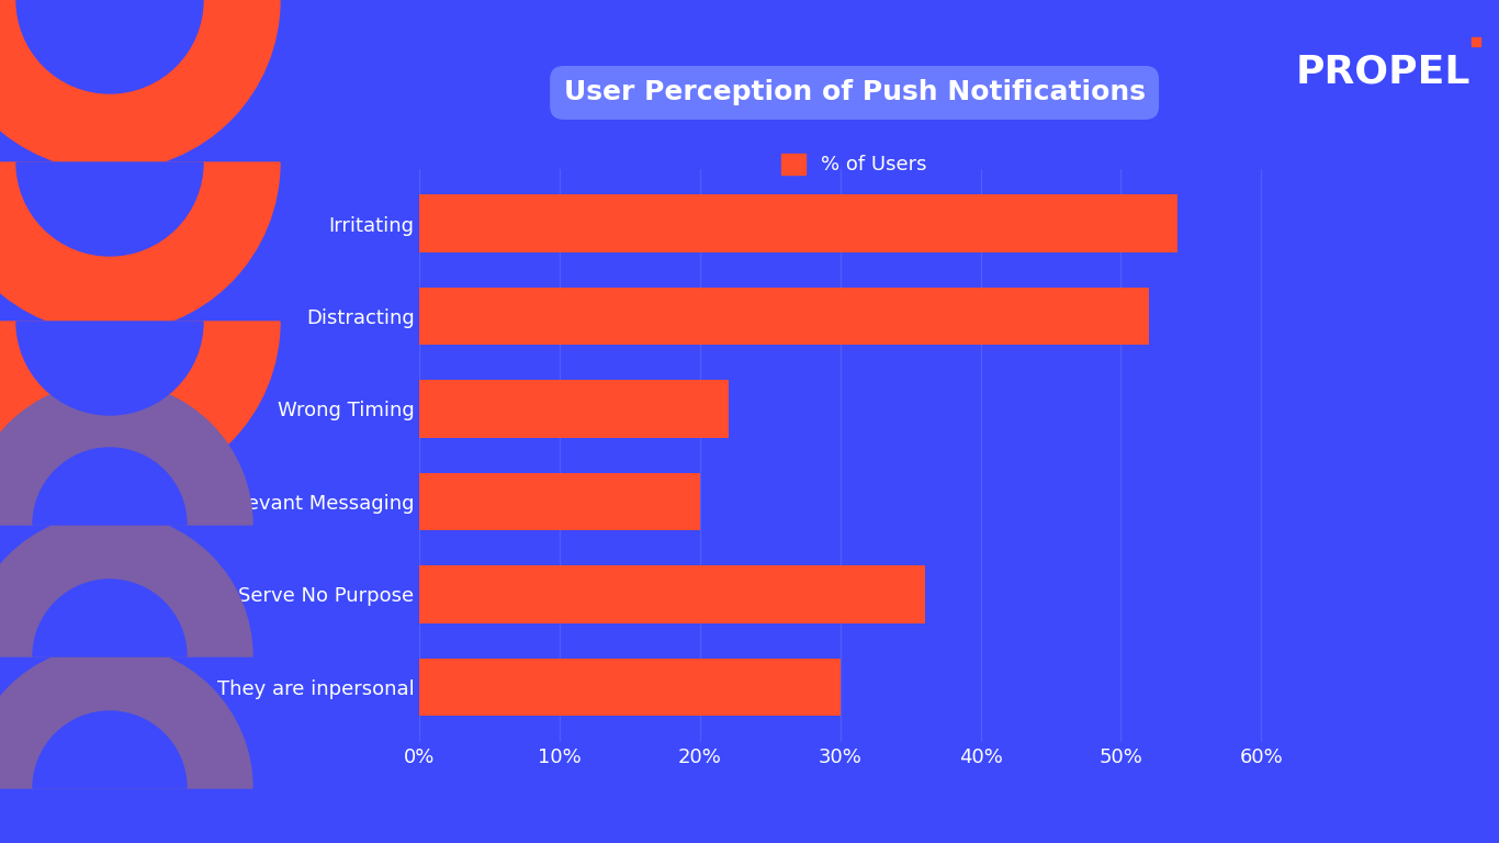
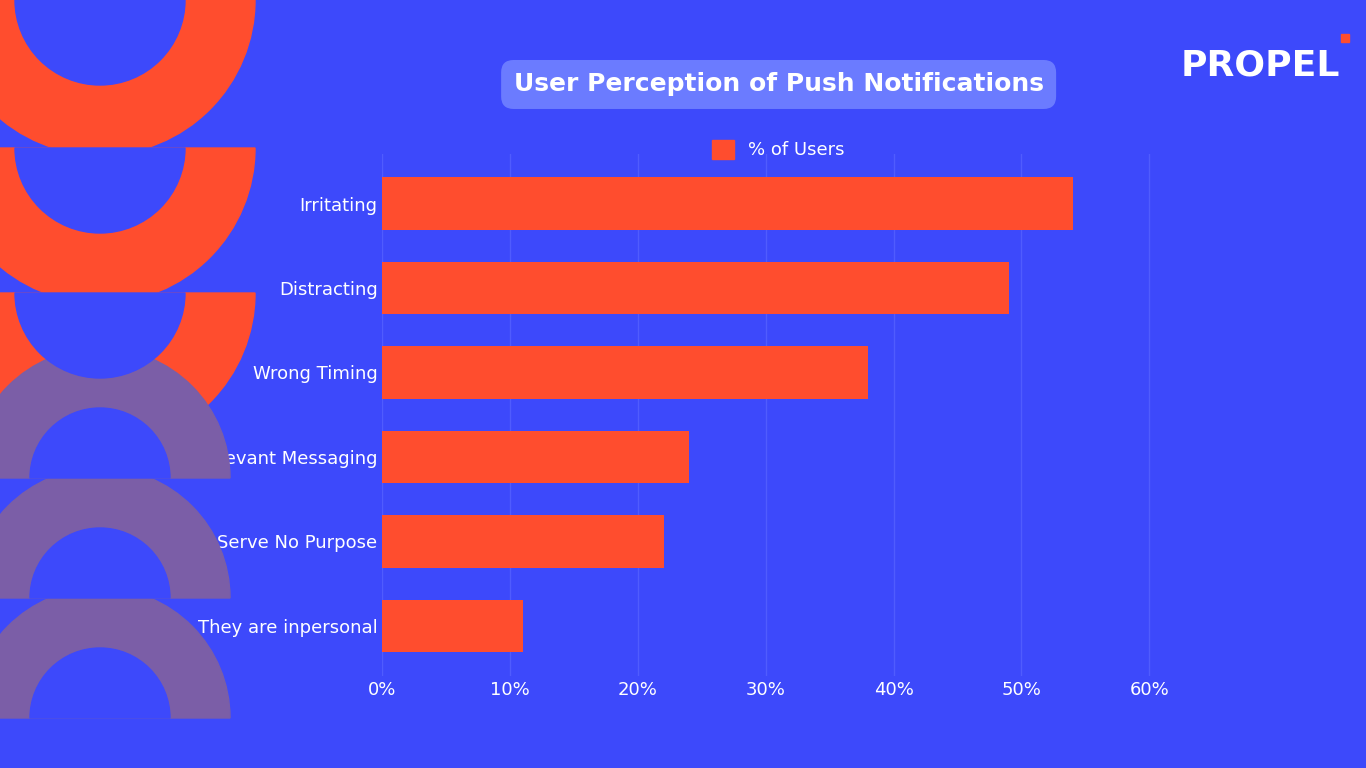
Distracting: 52% -> 49%
Wrong Timing: 22% -> 38%
Irrelevant Messaging: 20% -> 24%
They Serve No Purpose: 36% -> 22%
They are inpersonal: 30% -> 11%
